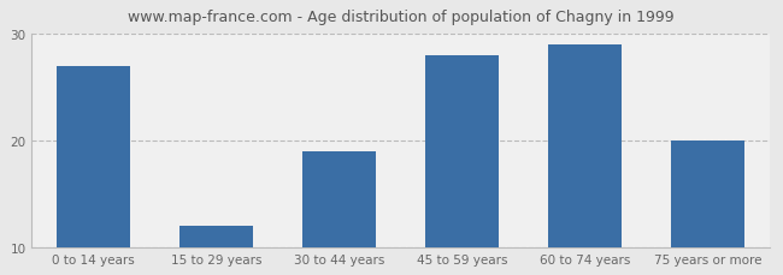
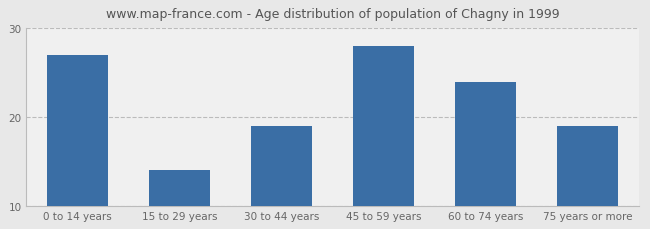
15 to 29 years: 12 -> 14
60 to 74 years: 29 -> 24
75 years or more: 20 -> 19
